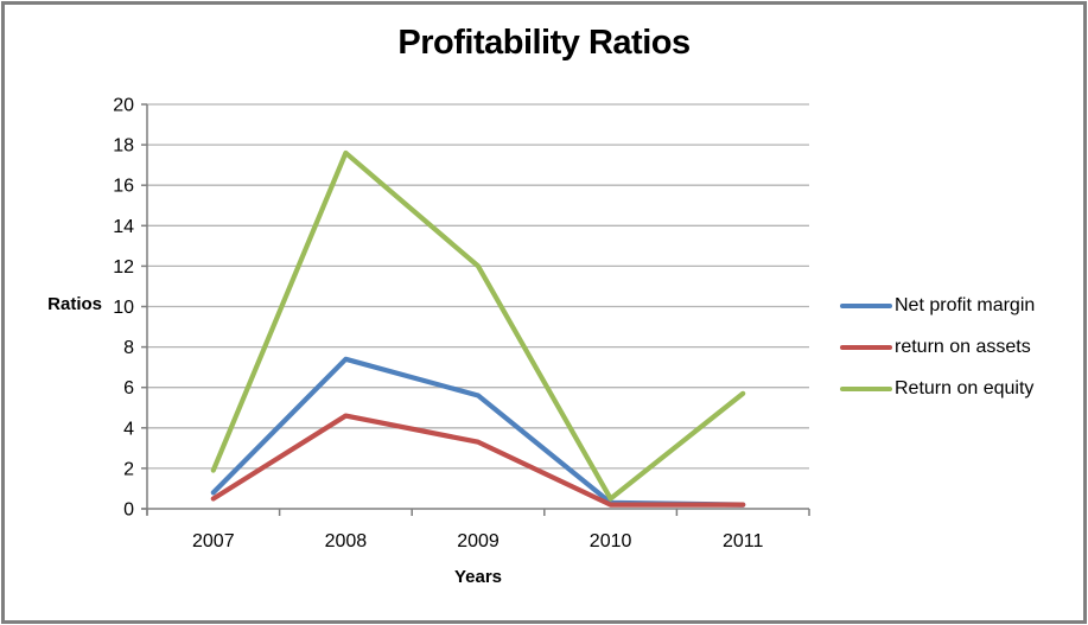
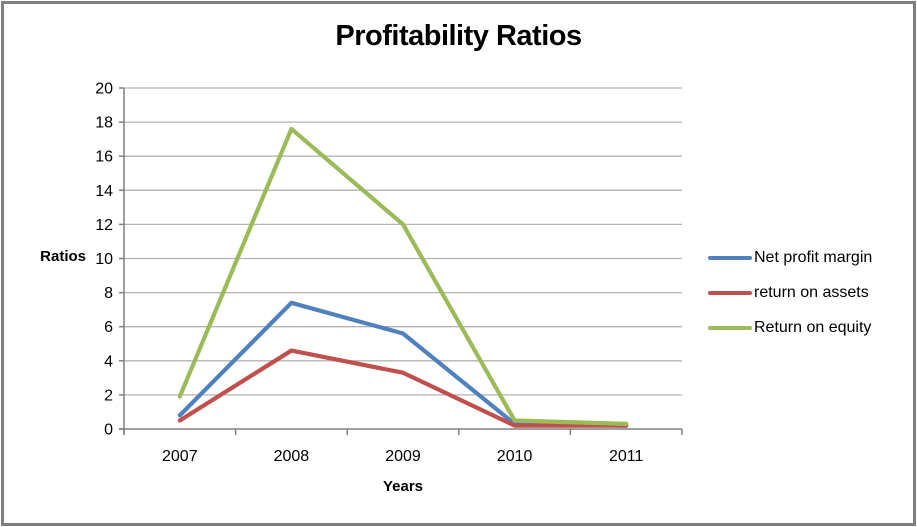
Return on equity/2011: 5.7 -> 0.3
